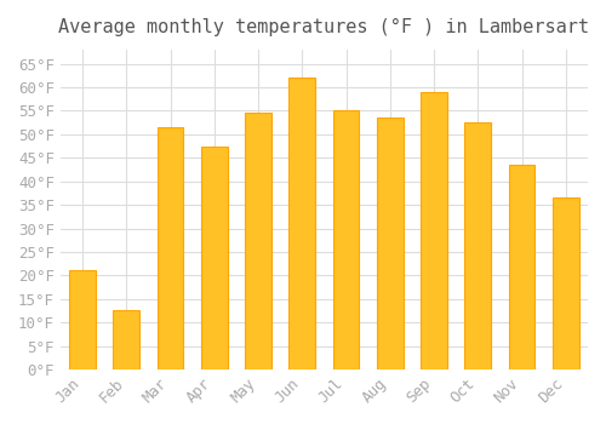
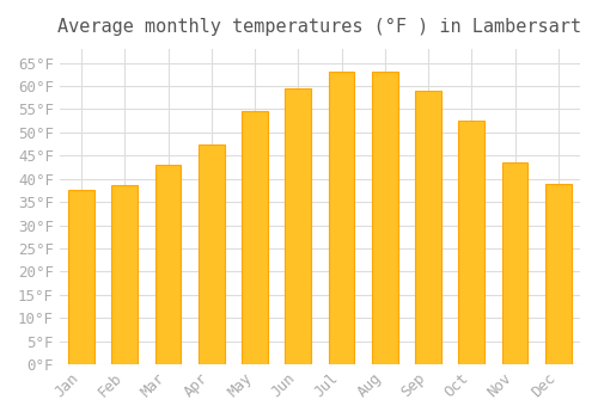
Jan: 21.0°F -> 37.5°F
Feb: 12.5°F -> 38.5°F
Mar: 51.5°F -> 43.0°F
Jun: 62.0°F -> 59.5°F
Jul: 55.0°F -> 63.0°F
Aug: 53.5°F -> 63.0°F
Dec: 36.5°F -> 39.0°F
